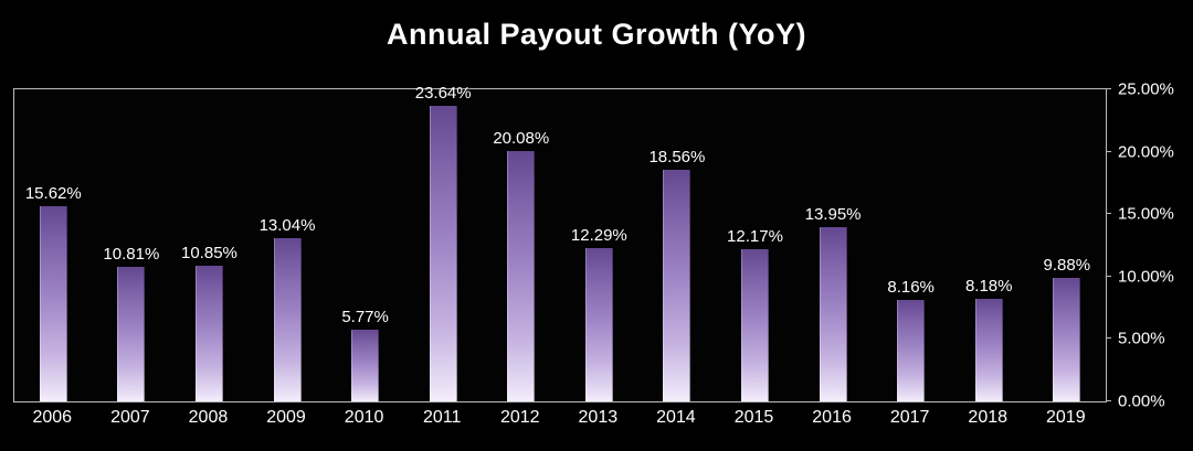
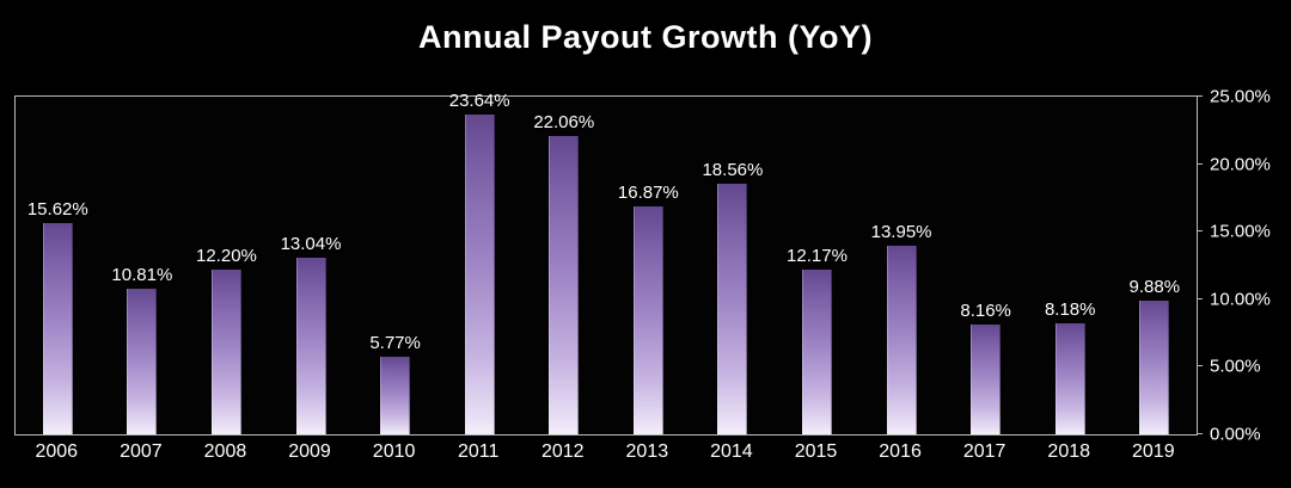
2008: 10.85% -> 12.20%
2012: 20.08% -> 22.06%
2013: 12.29% -> 16.87%
